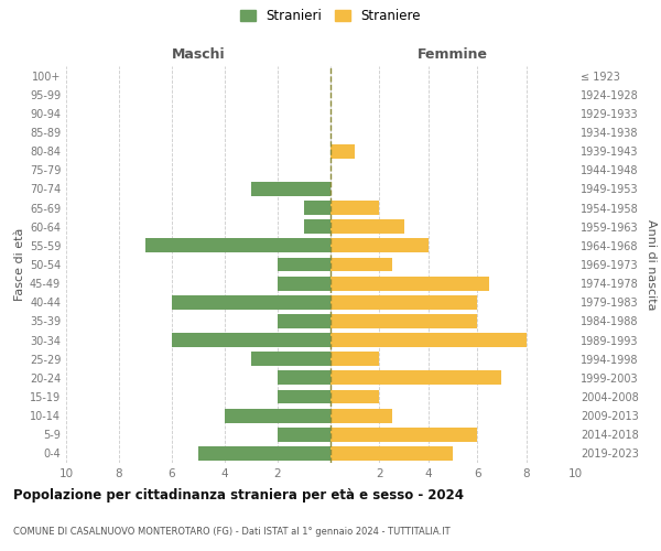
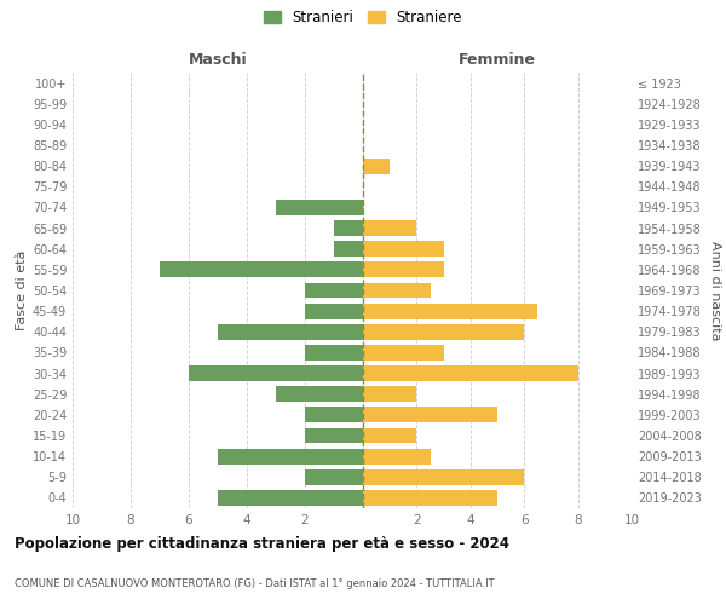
Maschi/40-44: 6 -> 5
Maschi/10-14: 4 -> 5
Femmine/1964-1968: 4.0 -> 3.0
Femmine/1984-1988: 6.0 -> 3.0
Femmine/1999-2003: 7.0 -> 5.0
